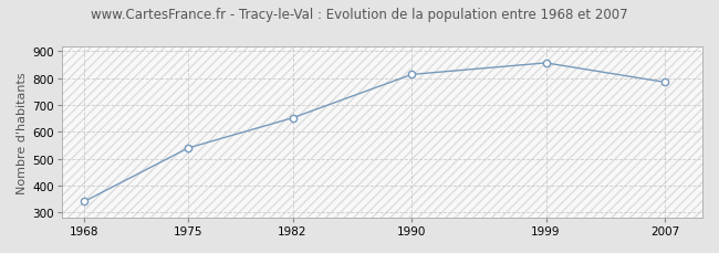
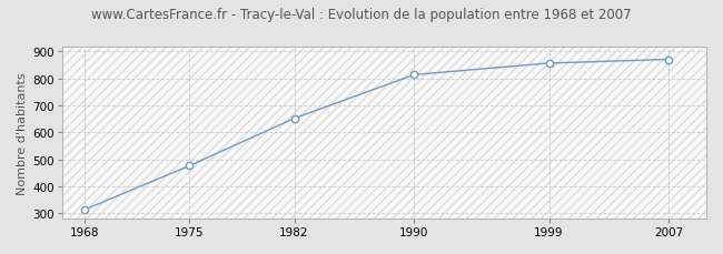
1968: 340 -> 313
1975: 540 -> 476
2007: 785 -> 871
